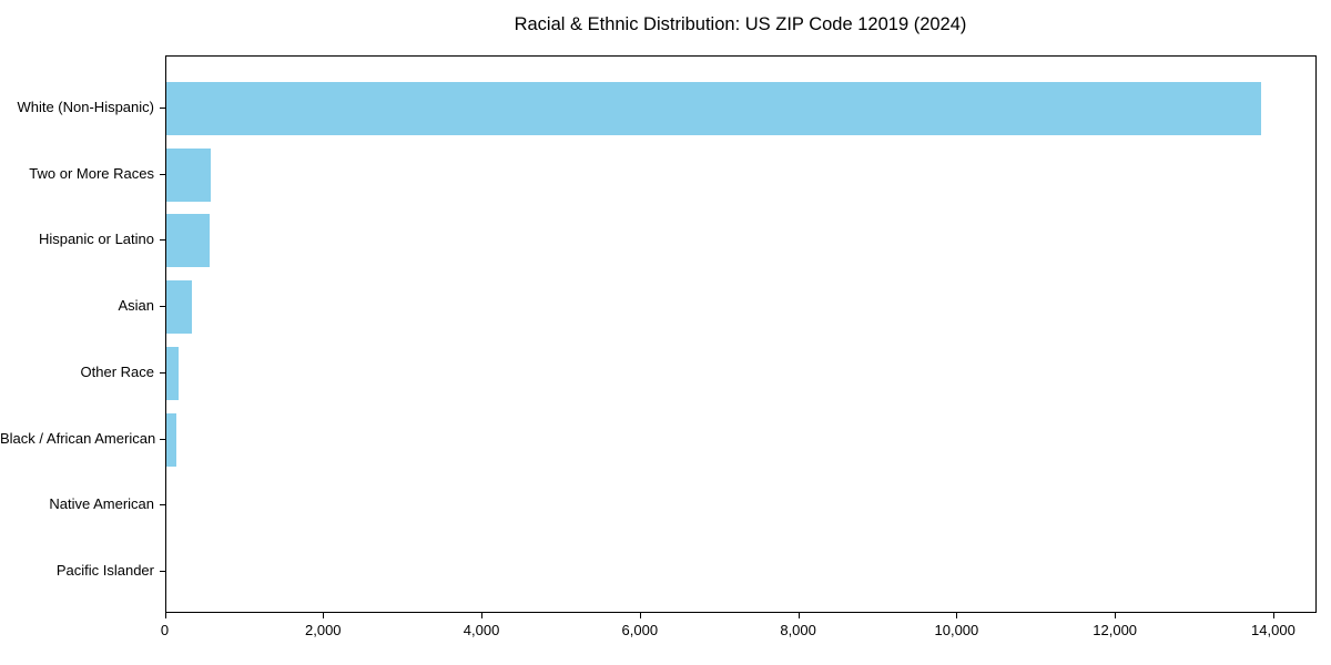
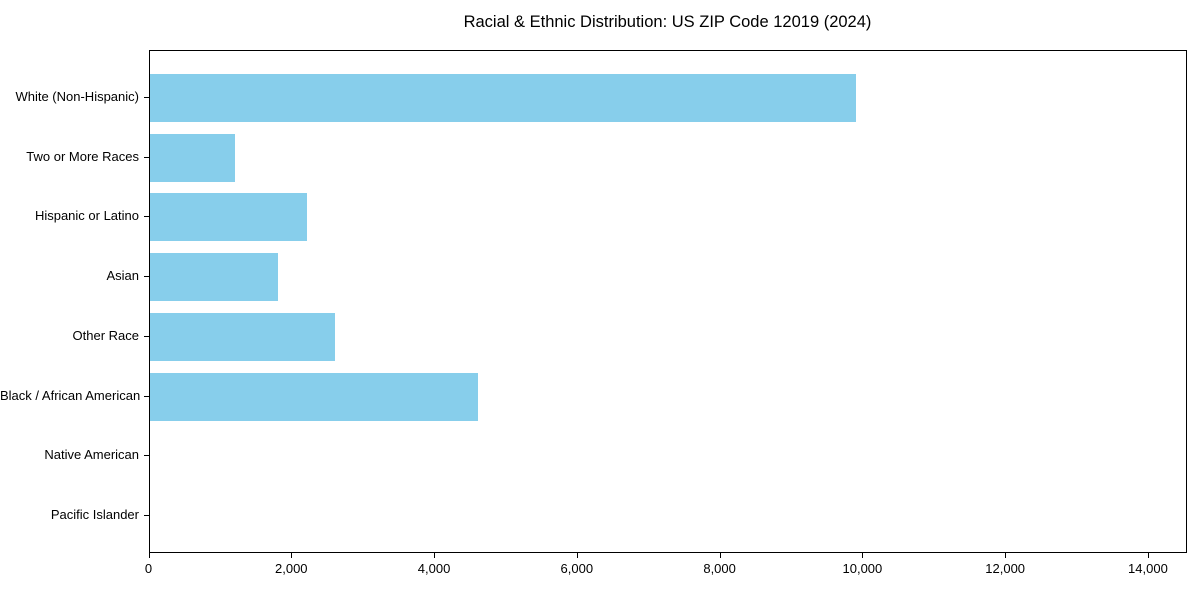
White (Non-Hispanic): 13800 -> 9900
Two or More Races: 600 -> 1200
Hispanic or Latino: 600 -> 2200
Asian: 300 -> 1800
Other Race: 200 -> 2600
Black / African American: 100 -> 4600
